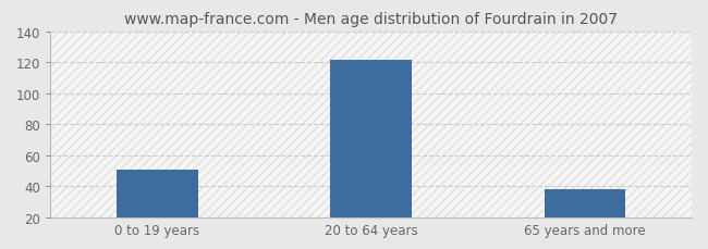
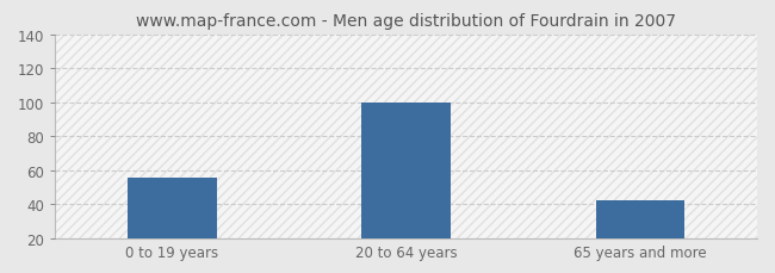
0 to 19 years: 51 -> 56
20 to 64 years: 122 -> 100
65 years and more: 38 -> 42
